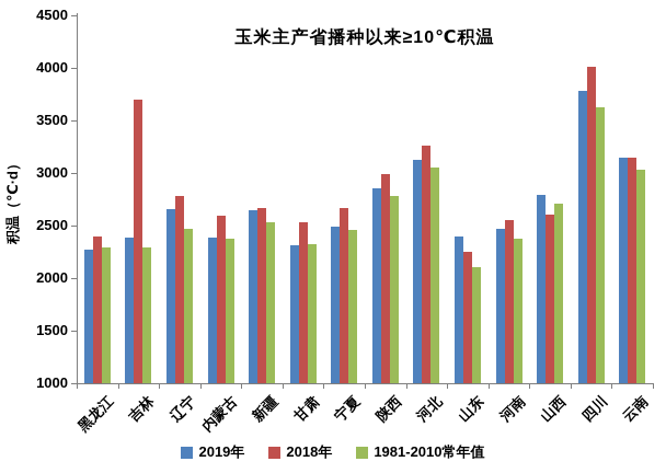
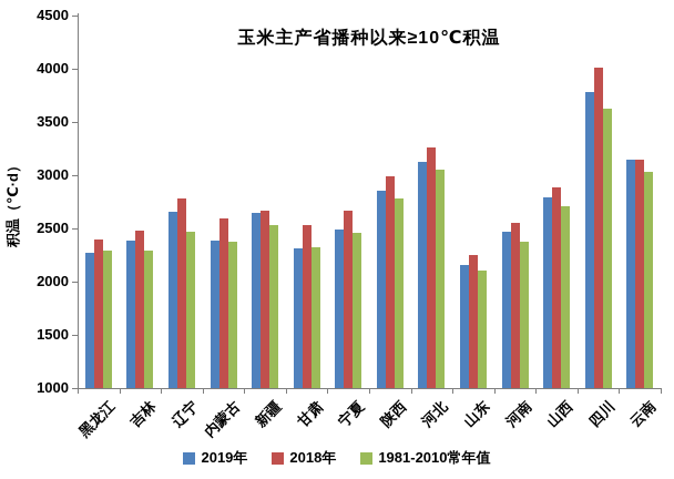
2018年/吉林: 3700 -> 2500
2019年/山东: 2400 -> 2200
2018年/山西: 2600 -> 2900
